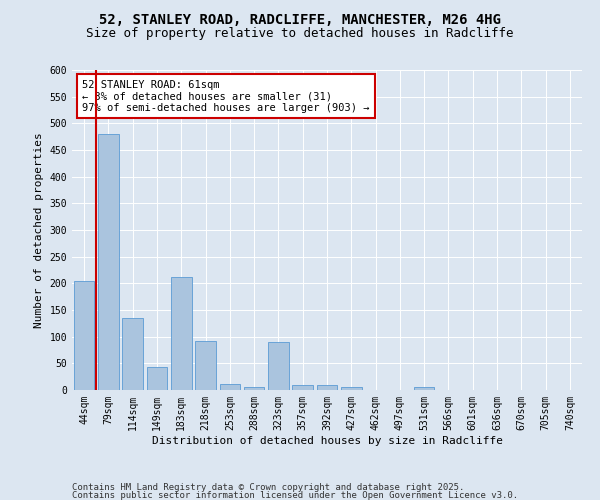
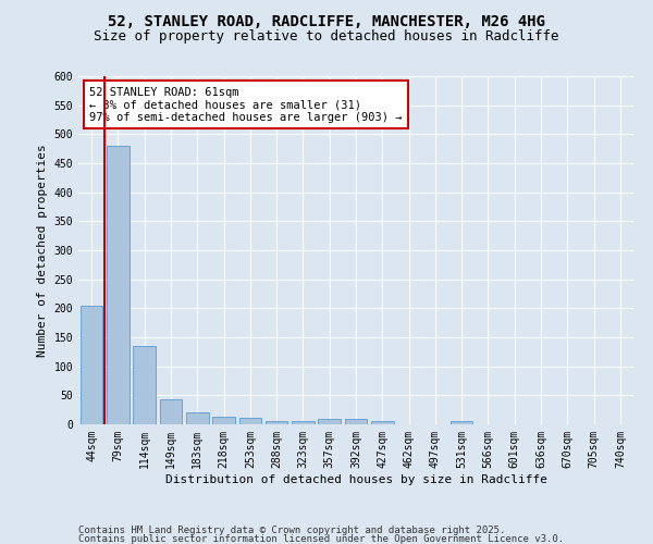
183sqm: 212 -> 21
218sqm: 92 -> 13
323sqm: 90 -> 5
